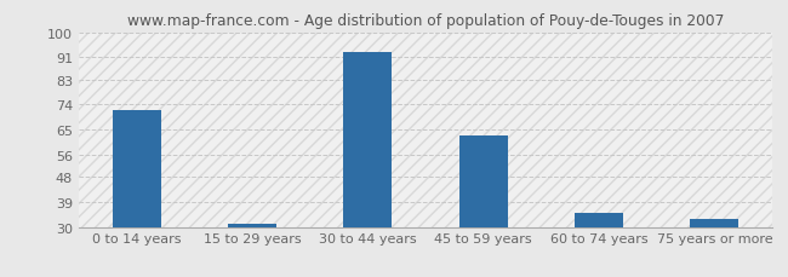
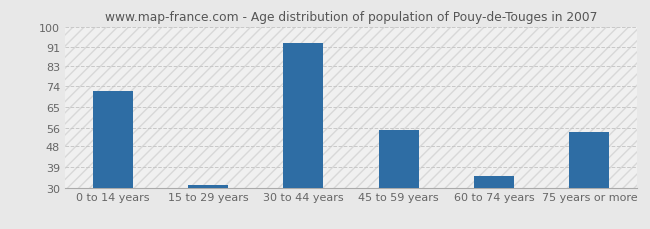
45 to 59 years: 63 -> 55
75 years or more: 33 -> 54
